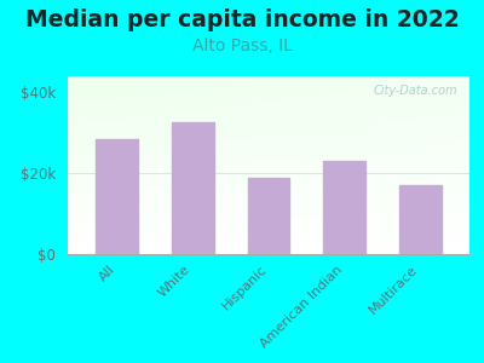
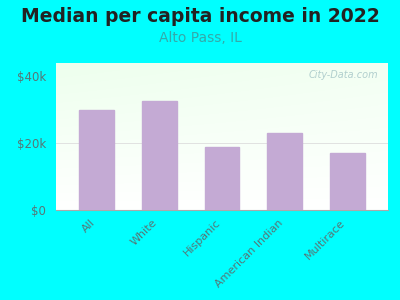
All: $28.5k -> $30.0k
